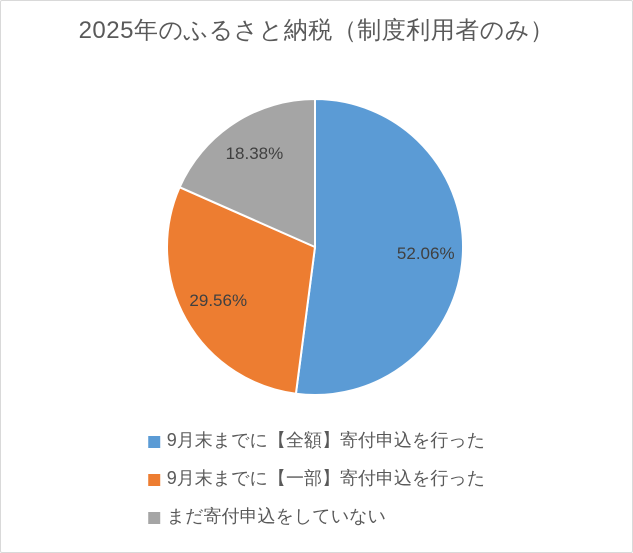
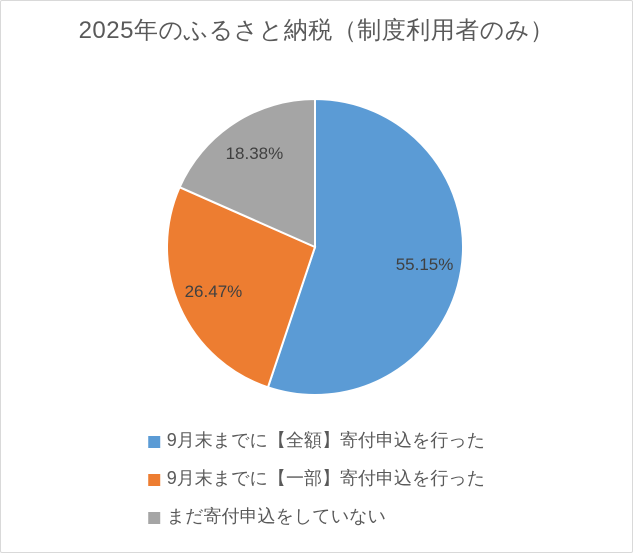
9月末までに【全額】寄付申込を行った: 52.06% -> 55.15%
9月末までに【一部】寄付申込を行った: 29.56% -> 26.47%
